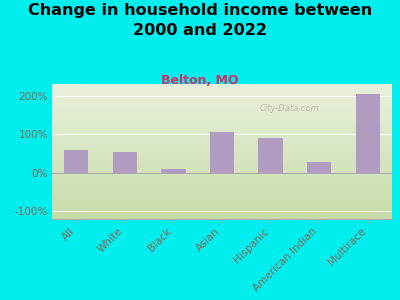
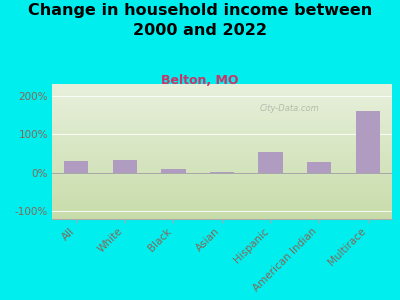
All: 60% -> 30%
White: 55% -> 32%
Asian: 105% -> 2%
Hispanic: 90% -> 55%
Multirace: 205% -> 160%
